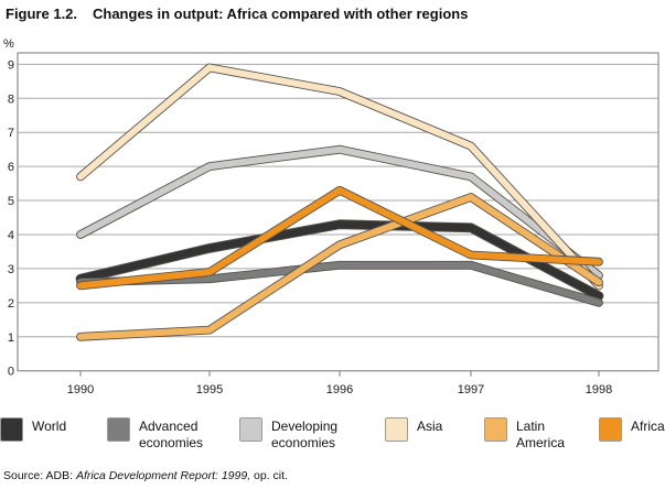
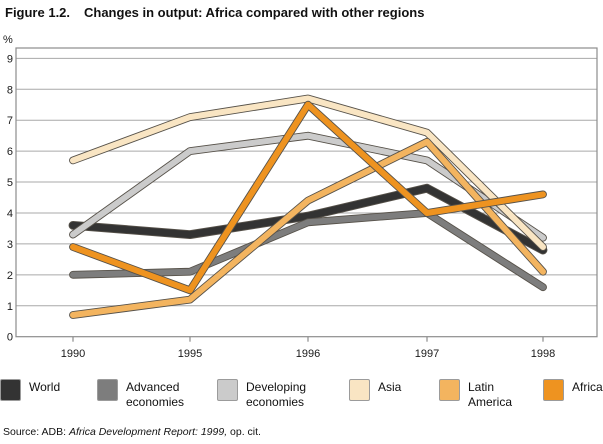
World/1990: 2.7 -> 3.6
Advanced economies/1990: 2.6 -> 2.0
Developing economies/1990: 4.0 -> 3.3
Latin America/1990: 1.0 -> 0.7
Africa/1990: 2.5 -> 2.9
World/1995: 3.6 -> 3.3
Advanced economies/1995: 2.7 -> 2.1
Asia/1995: 8.9 -> 7.1
Africa/1995: 2.9 -> 1.5
World/1996: 4.3 -> 3.9
Advanced economies/1996: 3.1 -> 3.7
Asia/1996: 8.2 -> 7.7
Latin America/1996: 3.7 -> 4.4
Africa/1996: 5.3 -> 7.5
World/1997: 4.2 -> 4.8
Advanced economies/1997: 3.1 -> 4.0
Latin America/1997: 5.1 -> 6.3
Africa/1997: 3.4 -> 4.0
World/1998: 2.2 -> 2.8
Advanced economies/1998: 2.0 -> 1.6
Developing economies/1998: 2.8 -> 3.2
Asia/1998: 2.5 -> 2.9
Latin America/1998: 2.6 -> 2.1
Africa/1998: 3.2 -> 4.6
